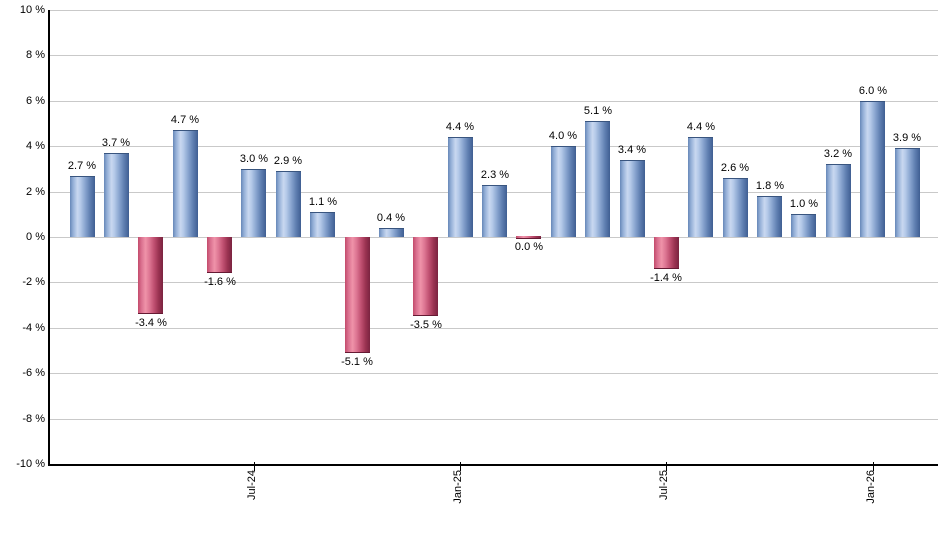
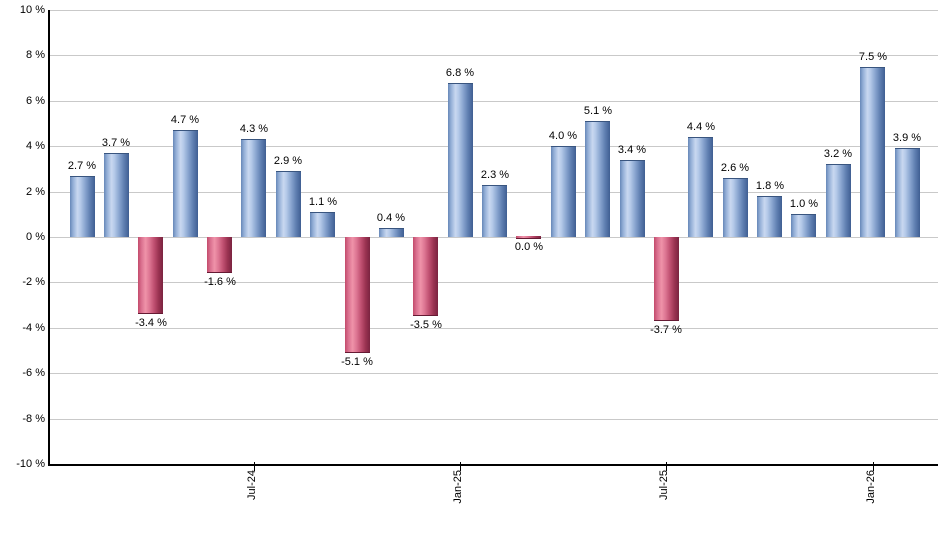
Jul-24: 3.0 -> 4.3
Jan-25: 4.4 -> 6.8
Jul-25: -1.4 -> -3.7
Jan-26: 6.0 -> 7.5
